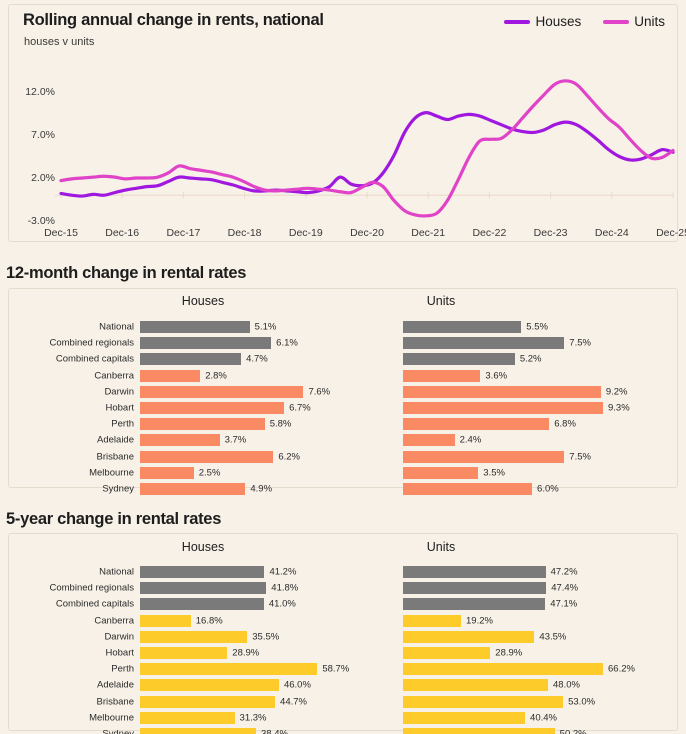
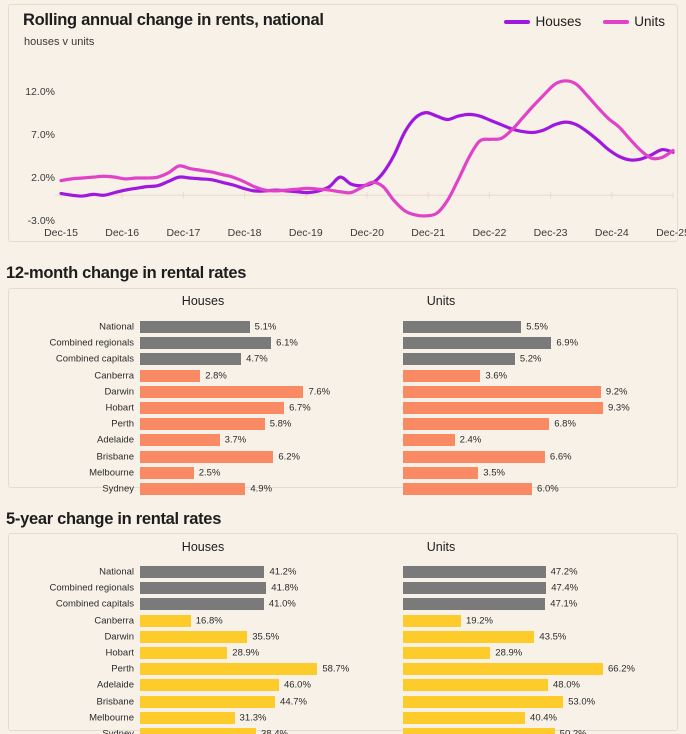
12-month change in rental rates/Units/Combined regionals: 7.5% -> 6.9%
12-month change in rental rates/Units/Brisbane: 7.5% -> 6.6%
